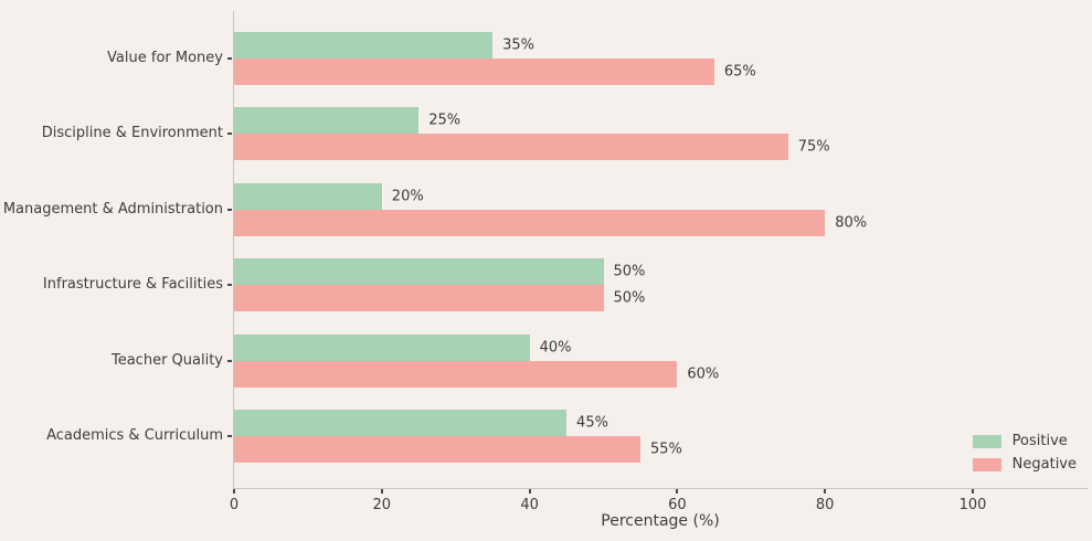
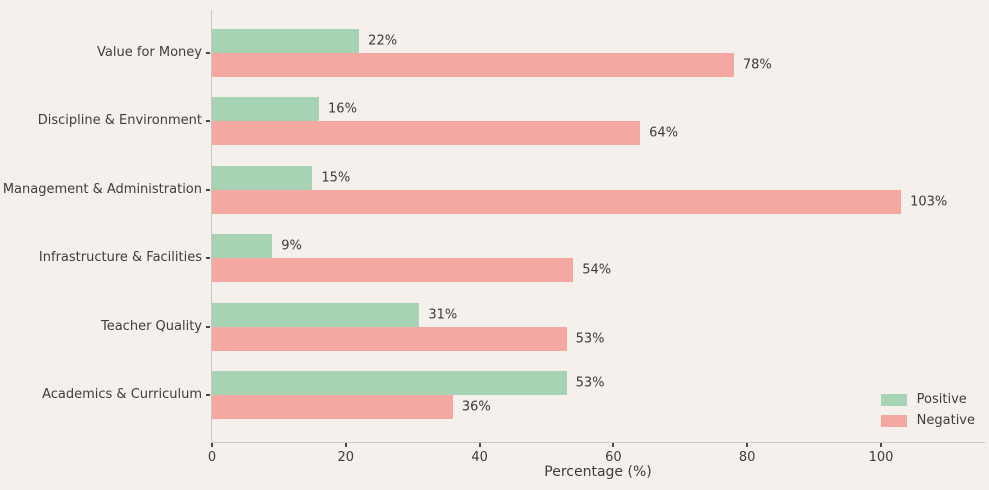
Positive/Value for Money: 35% -> 22%
Negative/Value for Money: 65% -> 78%
Positive/Discipline & Environment: 25% -> 16%
Negative/Discipline & Environment: 75% -> 64%
Positive/Management & Administration: 20% -> 15%
Negative/Management & Administration: 80% -> 103%
Positive/Infrastructure & Facilities: 50% -> 9%
Negative/Infrastructure & Facilities: 50% -> 54%
Positive/Teacher Quality: 40% -> 31%
Negative/Teacher Quality: 60% -> 53%
Positive/Academics & Curriculum: 45% -> 53%
Negative/Academics & Curriculum: 55% -> 36%
